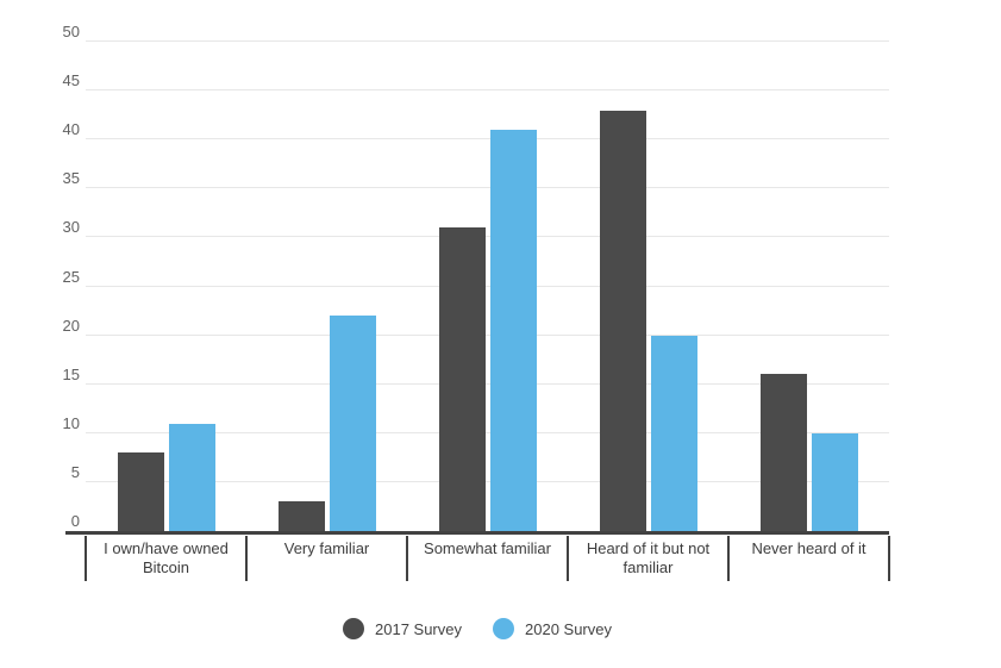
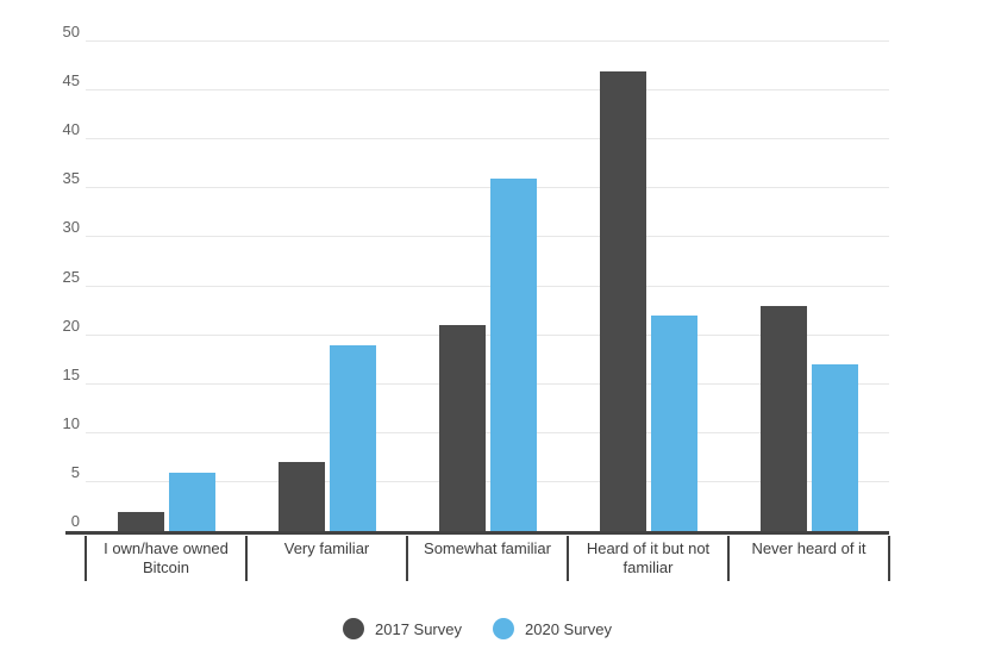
2017 Survey/I own/have owned Bitcoin: 8 -> 2
2020 Survey/I own/have owned Bitcoin: 11 -> 6
2017 Survey/Very familiar: 3 -> 7
2020 Survey/Very familiar: 22 -> 19
2017 Survey/Somewhat familiar: 31 -> 21
2020 Survey/Somewhat familiar: 41 -> 36
2017 Survey/Heard of it but not familiar: 43 -> 47
2020 Survey/Heard of it but not familiar: 20 -> 22
2017 Survey/Never heard of it: 16 -> 23
2020 Survey/Never heard of it: 10 -> 17
